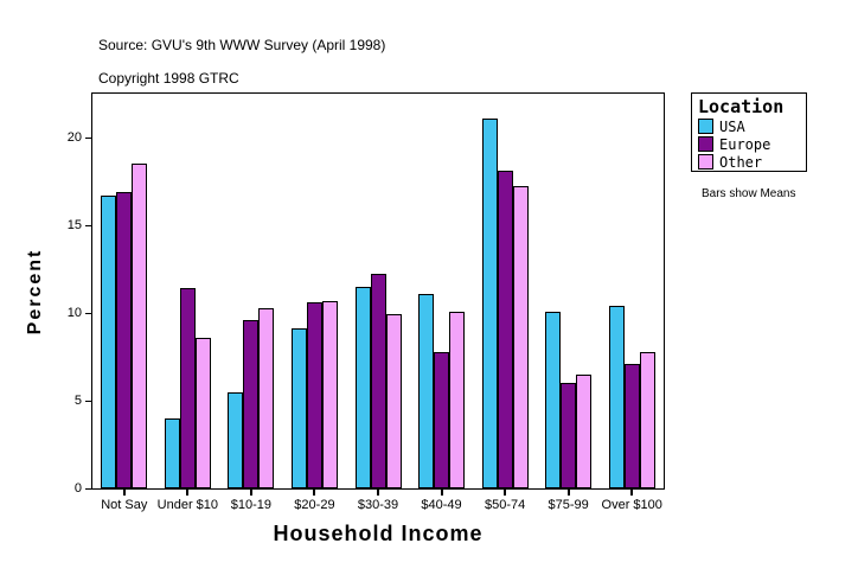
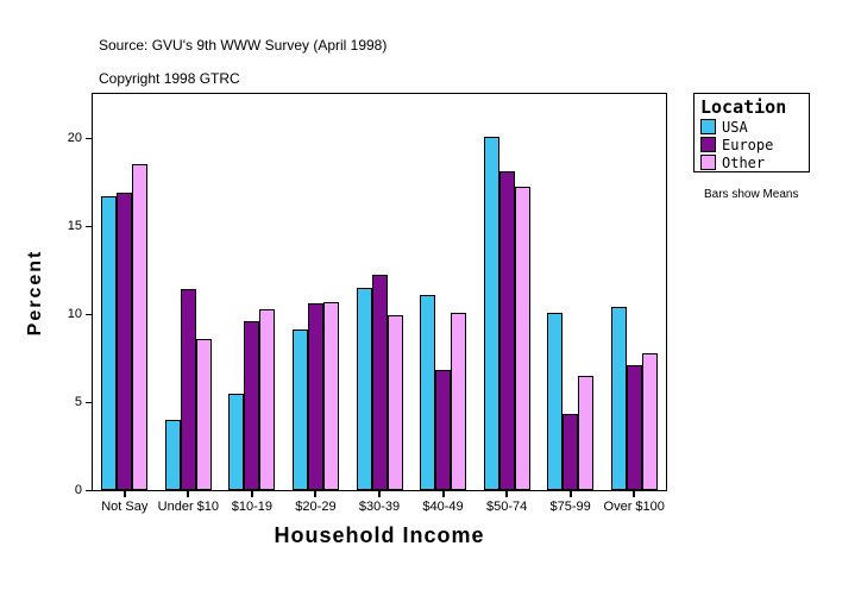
Europe/$40-49: 7.8 -> 6.8
USA/$50-74: 21.1 -> 20.1
Europe/$75-99: 6.0 -> 4.3
